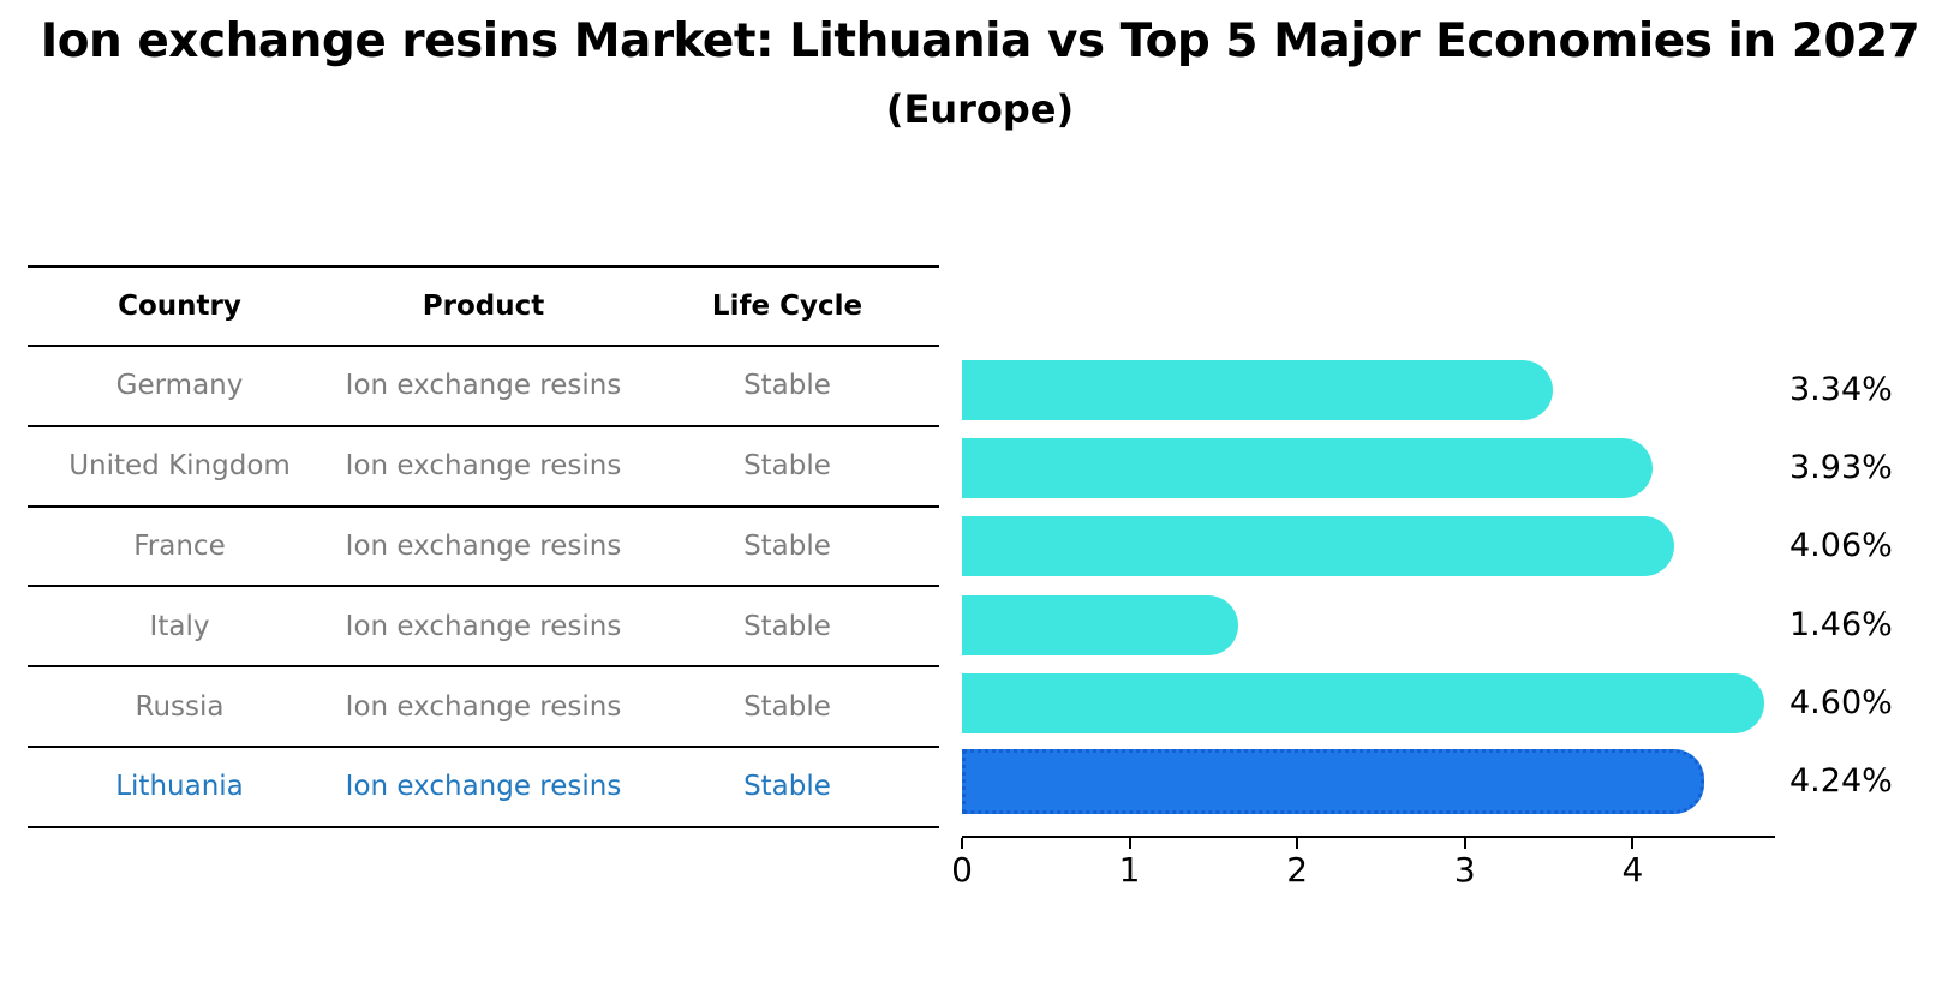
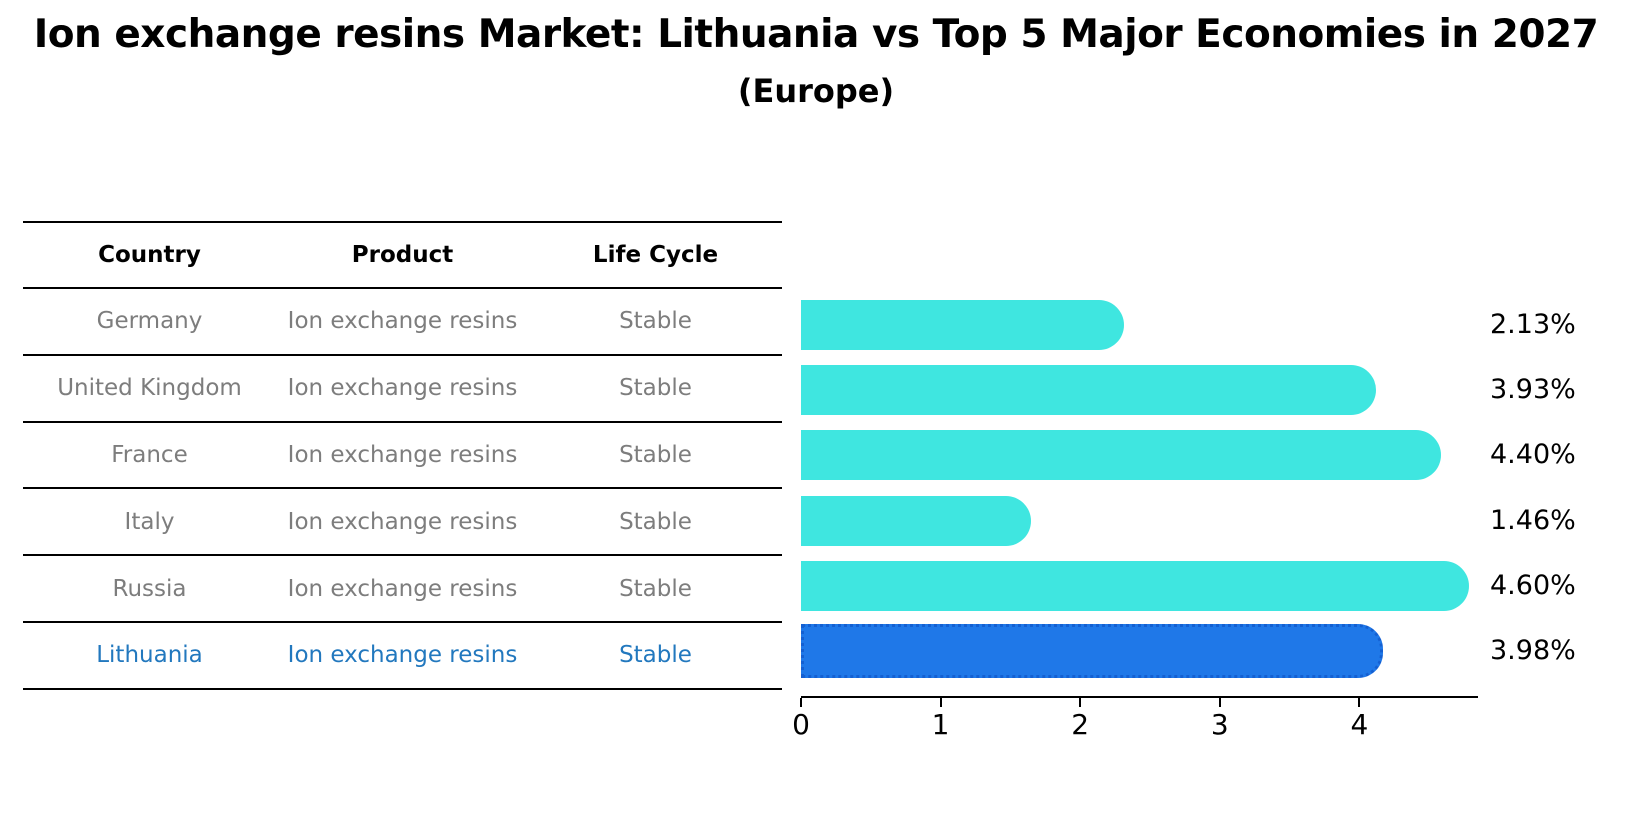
Germany: 3.34% -> 2.13%
France: 4.06% -> 4.40%
Lithuania: 4.24% -> 3.98%
